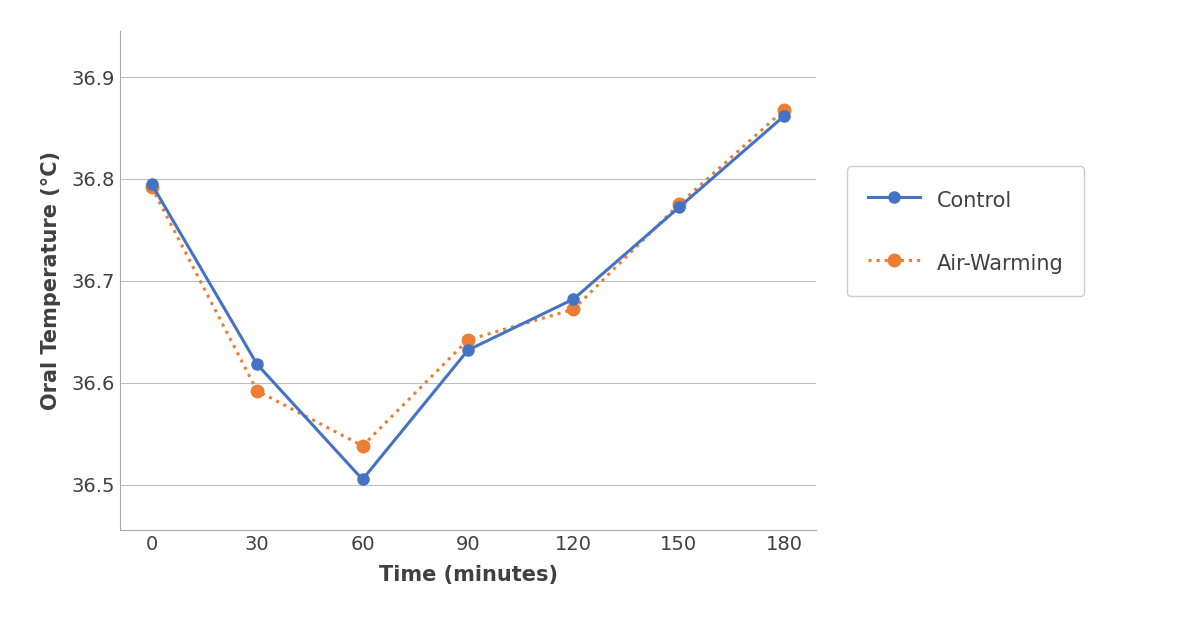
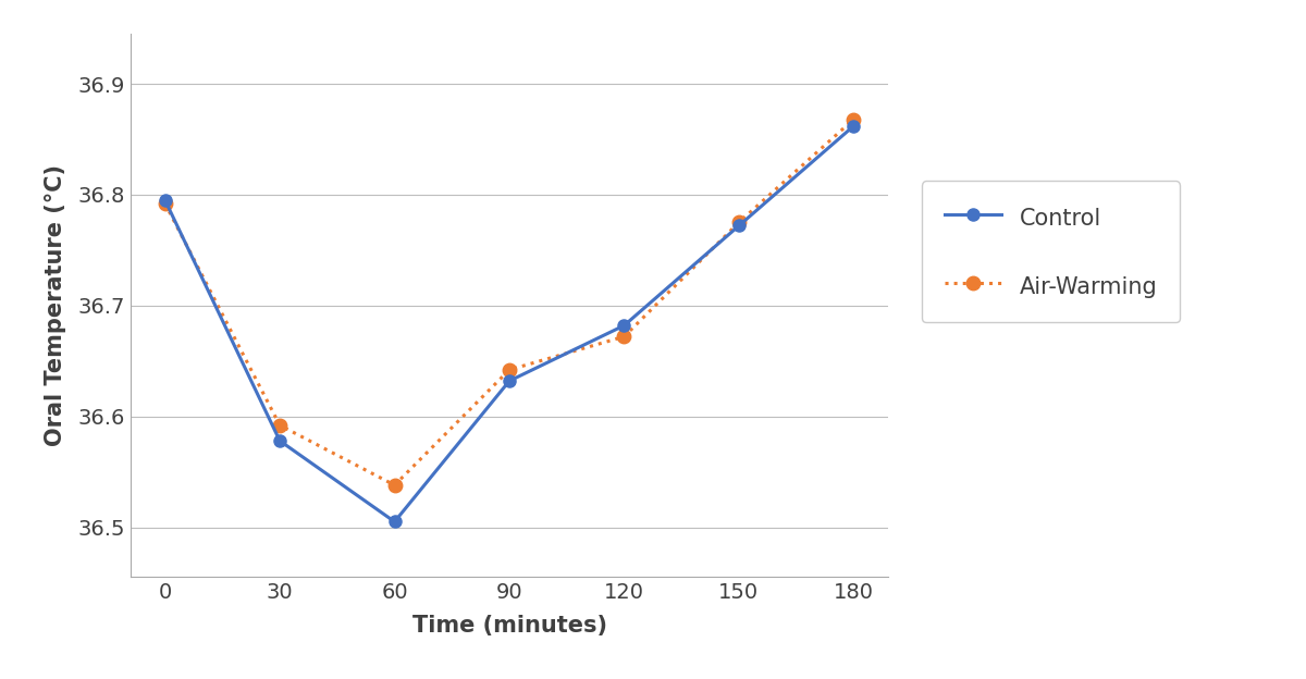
Control/30: 36.618 -> 36.578
